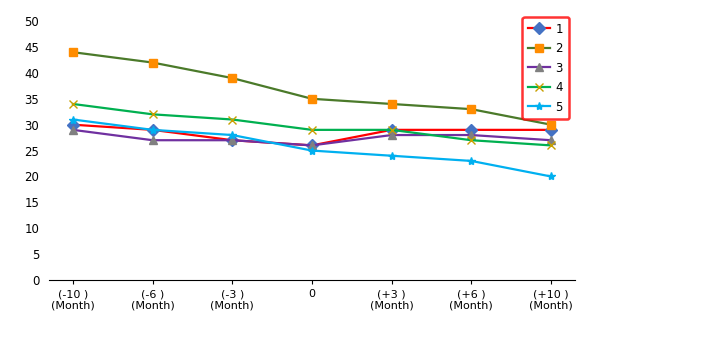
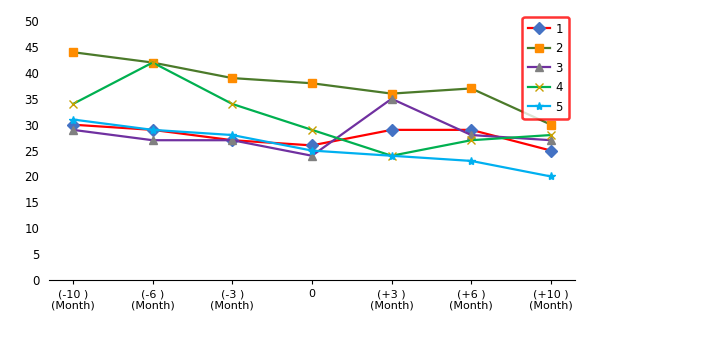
4/(-6 ) (Month): 32 -> 42
4/(-3 ) (Month): 31 -> 34
2/0: 35 -> 38
3/0: 26 -> 24
2/(+3 ) (Month): 34 -> 36
3/(+3 ) (Month): 28 -> 35
4/(+3 ) (Month): 29 -> 24
2/(+6 ) (Month): 33 -> 37
1/(+10 ) (Month): 29 -> 25
4/(+10 ) (Month): 26 -> 28
